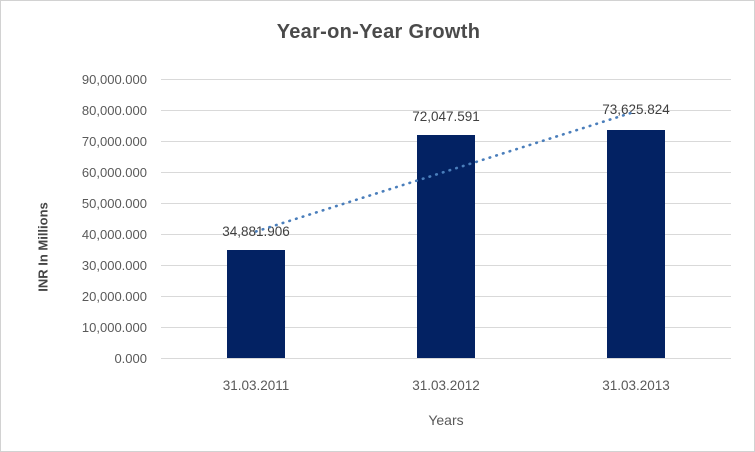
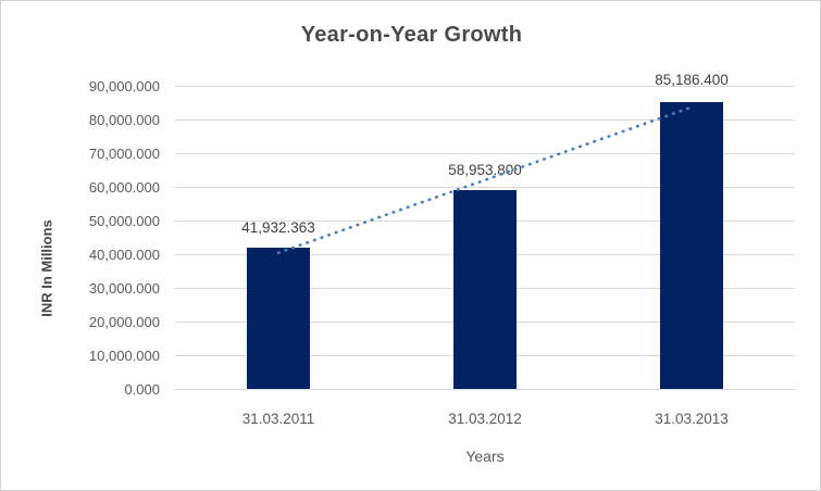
31.03.2011: 34,881.906 -> 41,932.363
31.03.2012: 72,047.591 -> 58,953.800
31.03.2013: 73,625.824 -> 85,186.400
